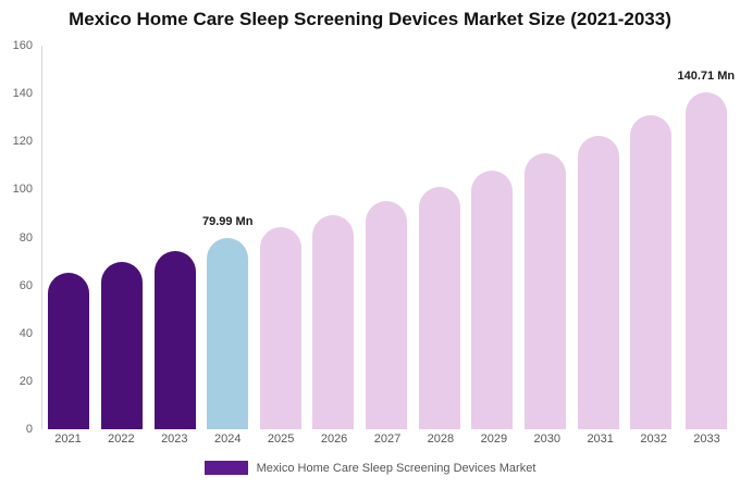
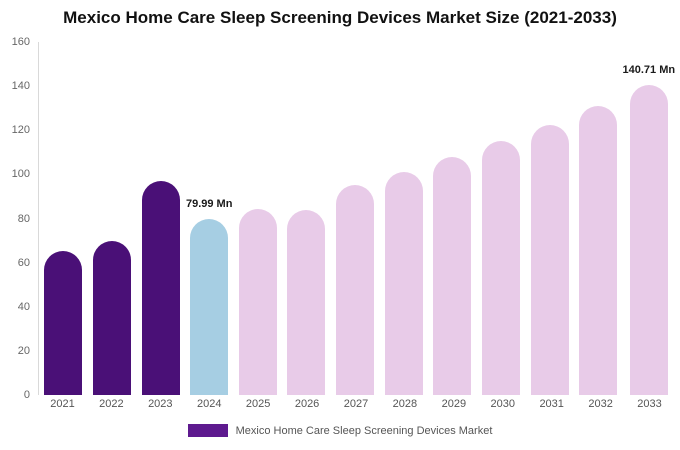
2023: 74 -> 97
2026: 90 -> 84
